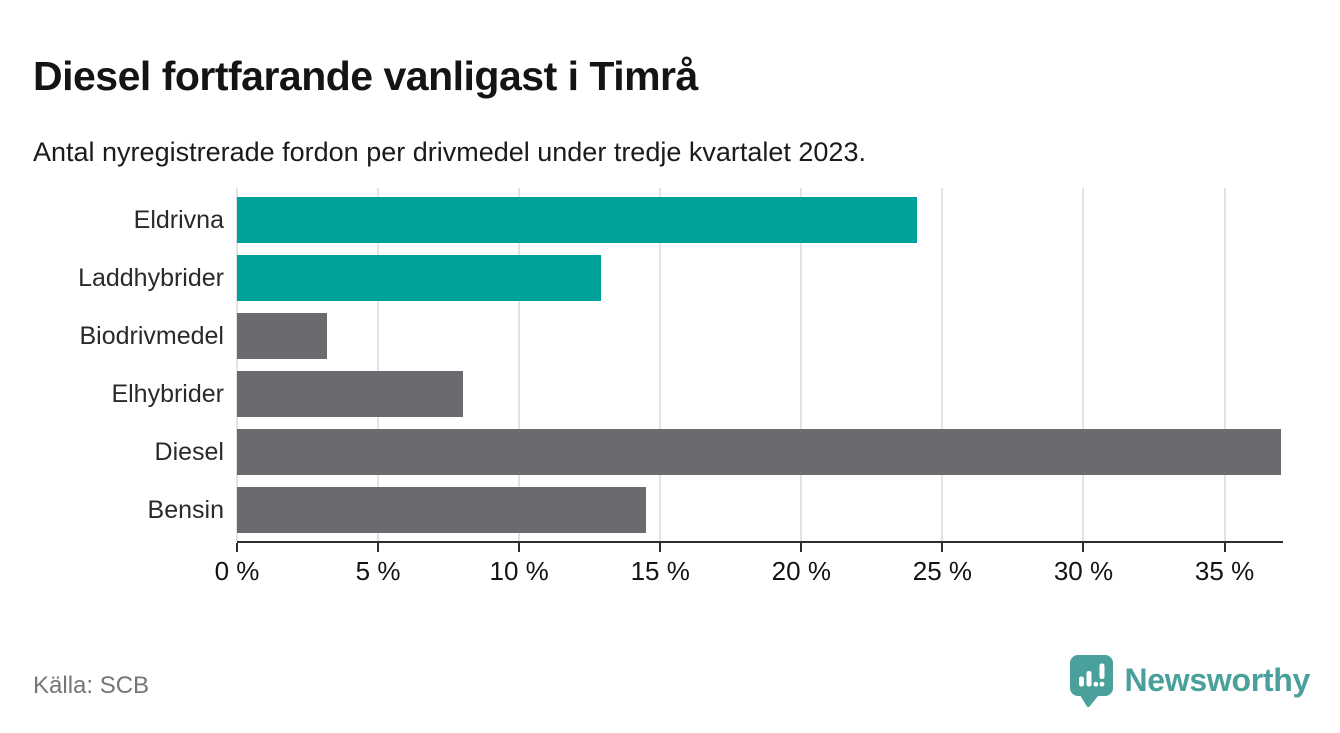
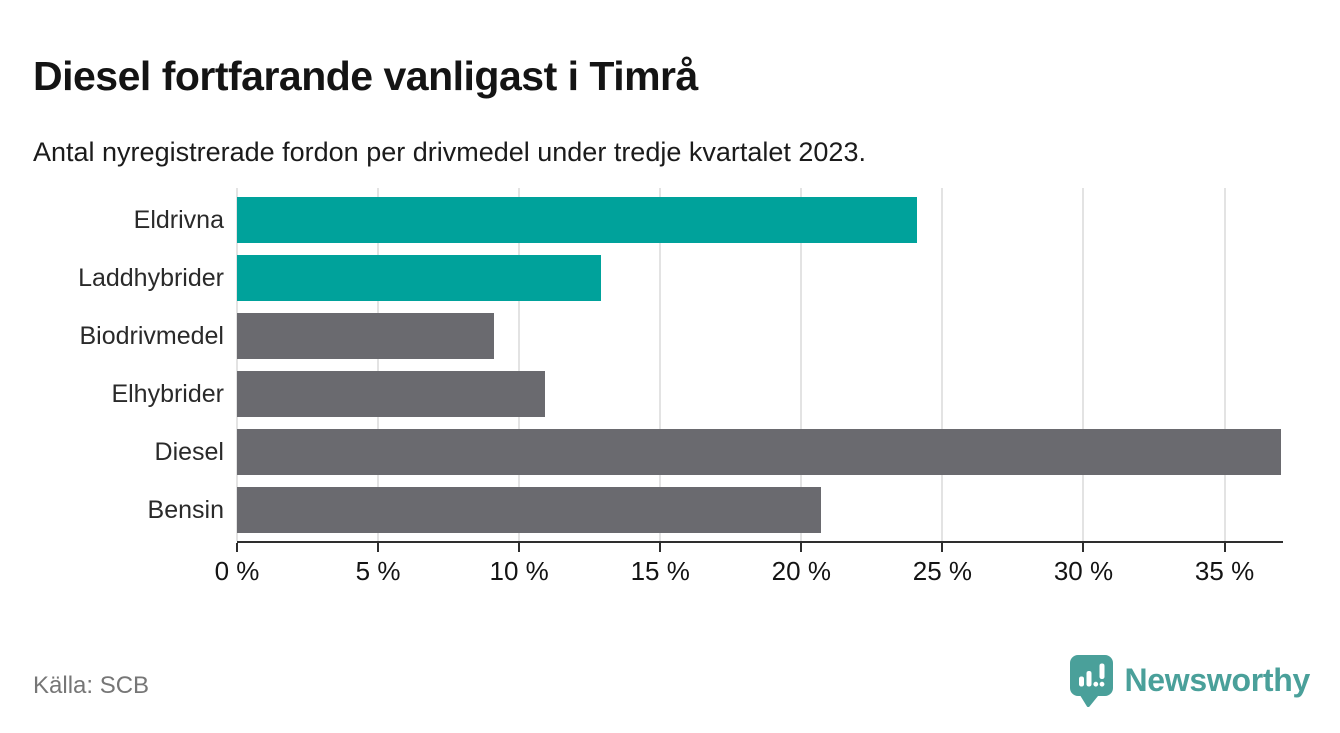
Biodrivmedel: 3.2% -> 9.1%
Elhybrider: 8.0% -> 10.9%
Bensin: 14.5% -> 20.7%
